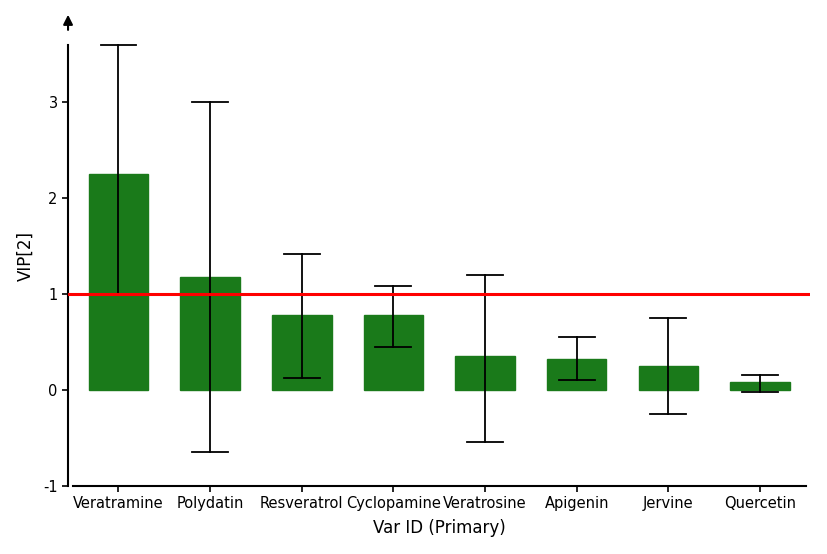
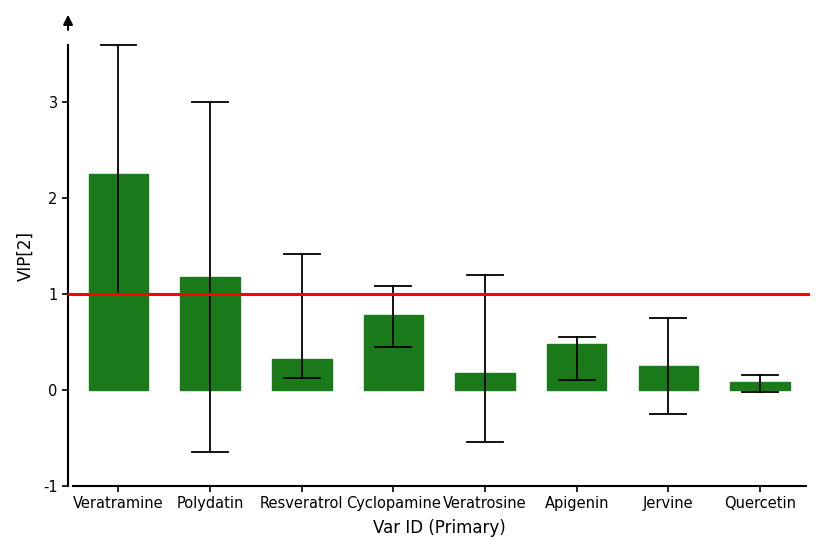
Resveratrol: 0.78 -> 0.32
Veratrosine: 0.35 -> 0.18
Apigenin: 0.32 -> 0.48
